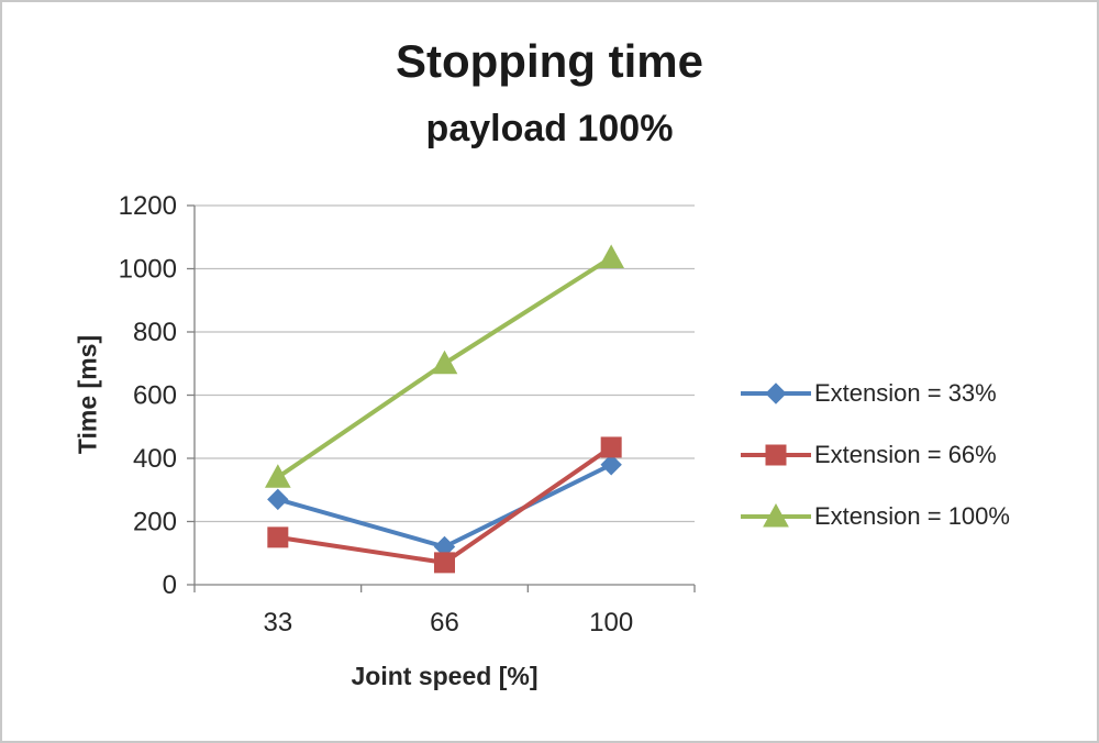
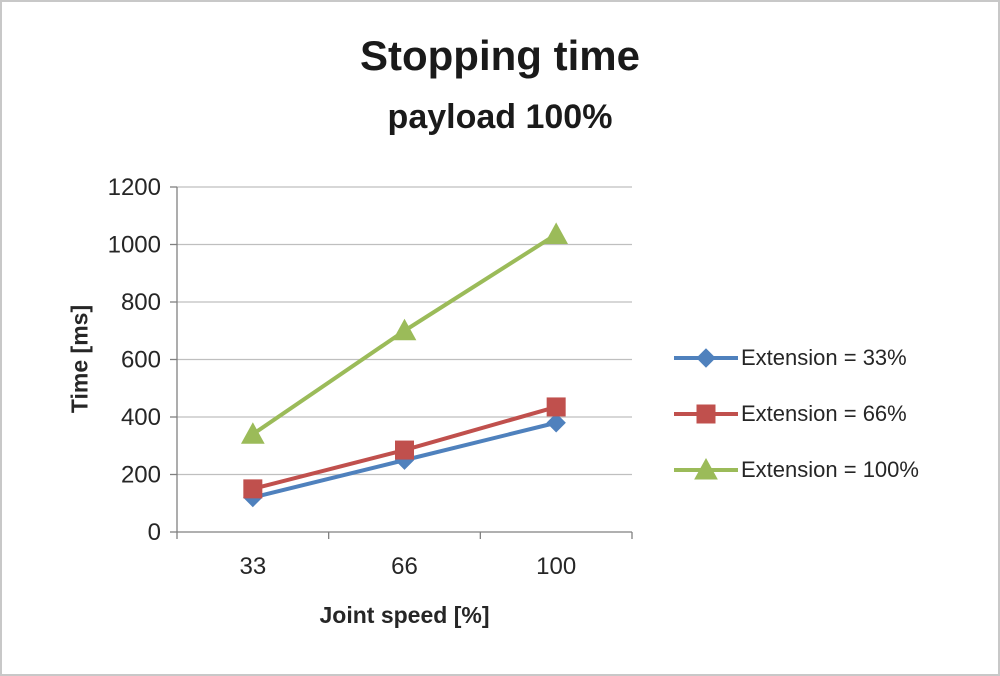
Extension = 33%/33: 270 -> 120
Extension = 33%/66: 120 -> 250
Extension = 66%/66: 70 -> 280
